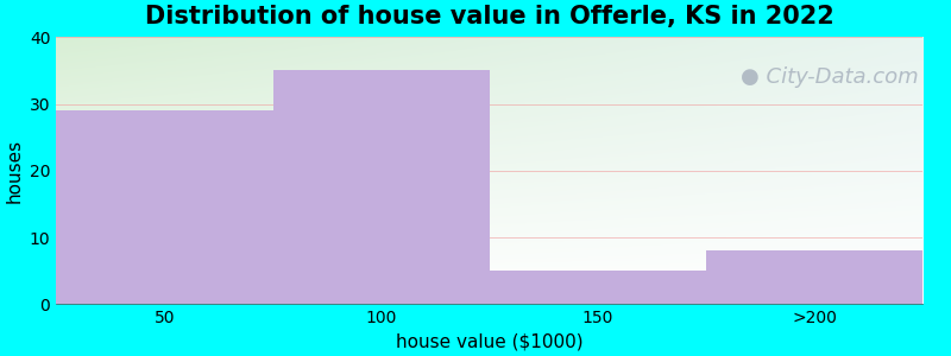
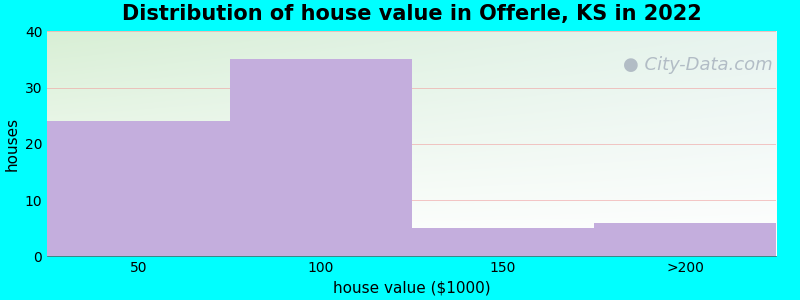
50: 29 -> 24
>200: 8 -> 6
